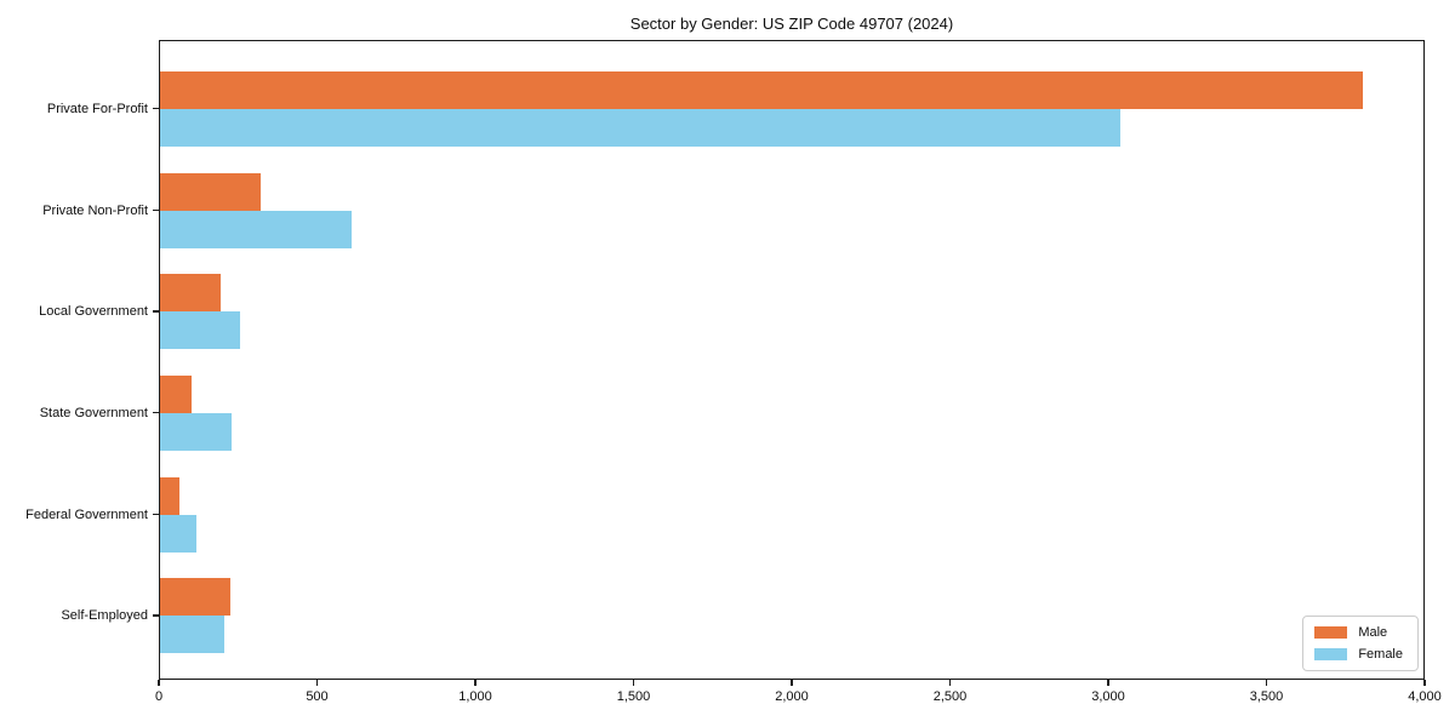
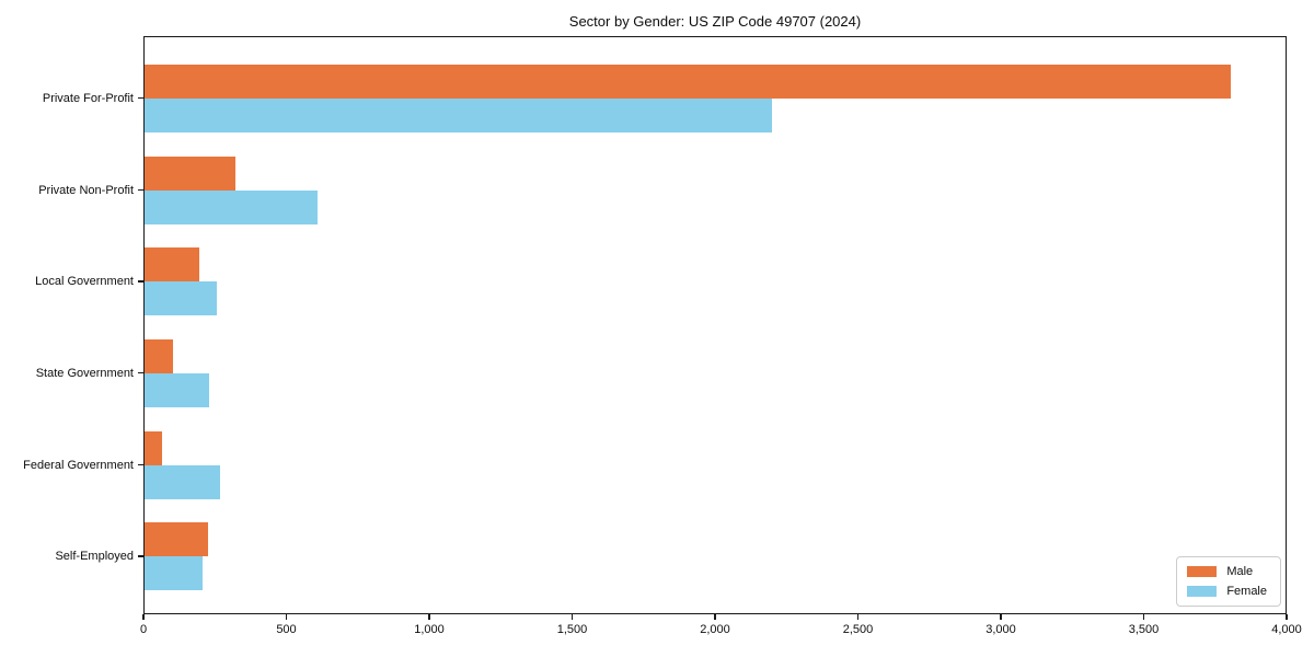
Female/Private For-Profit: 3040 -> 2200
Female/Federal Government: 120 -> 270
